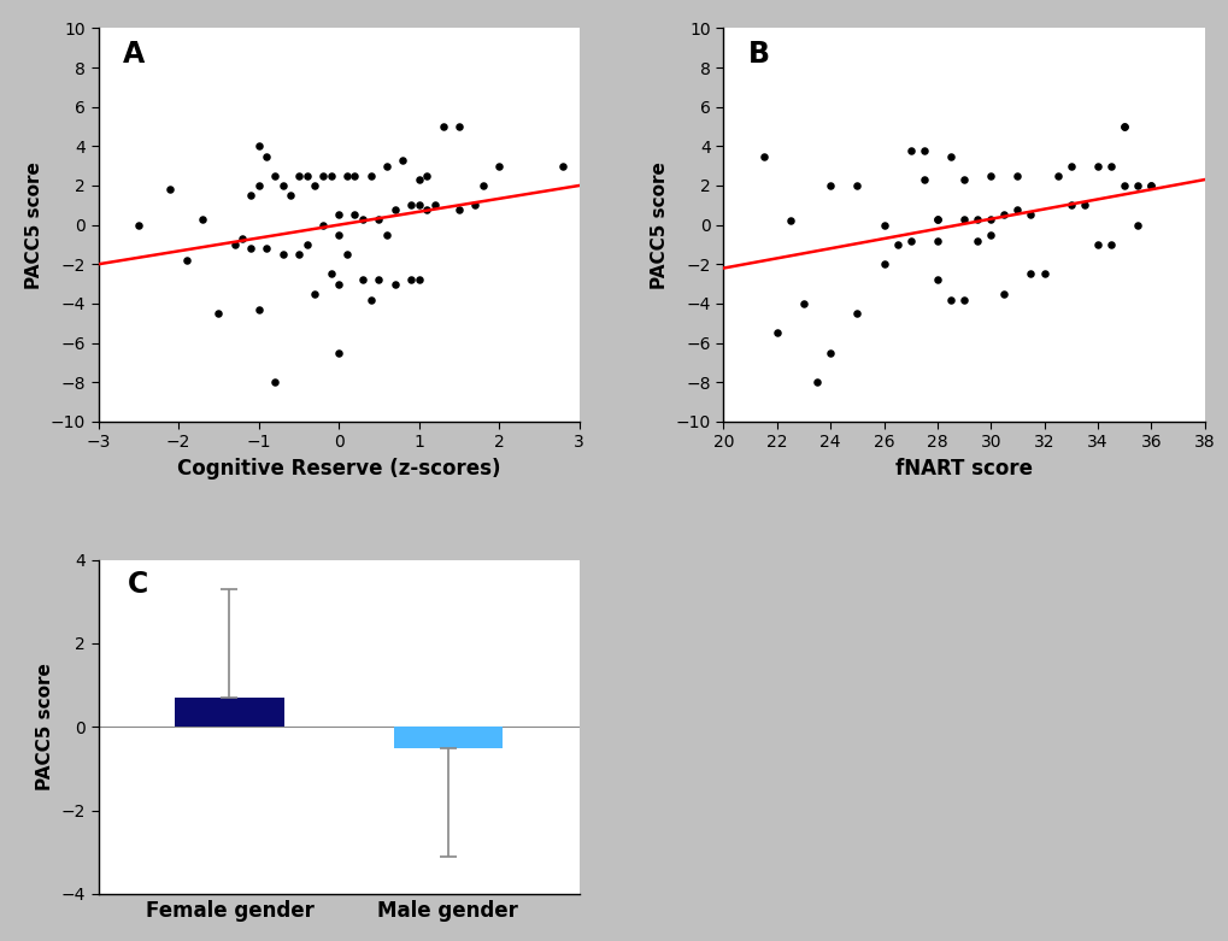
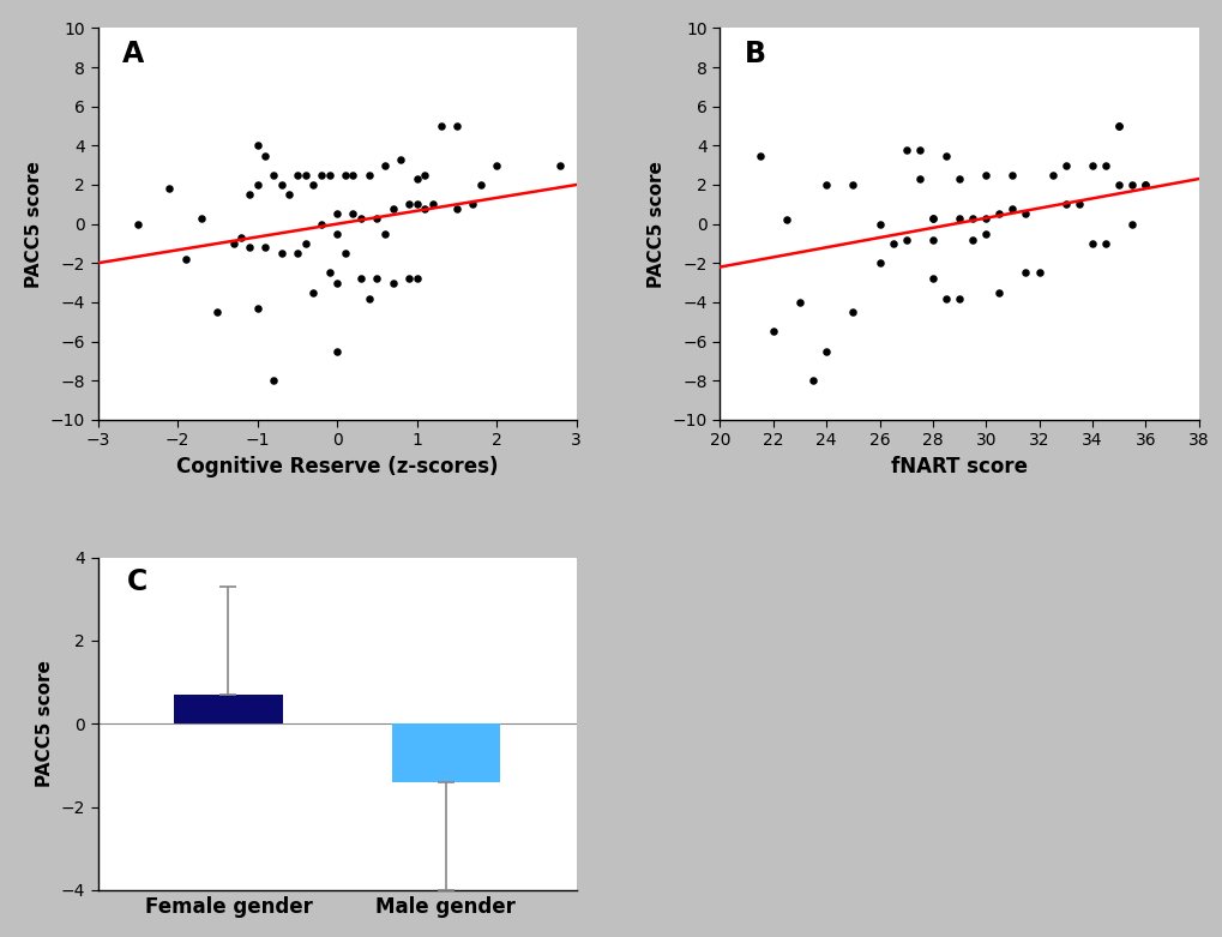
Male gender: -0.5 -> -1.4
